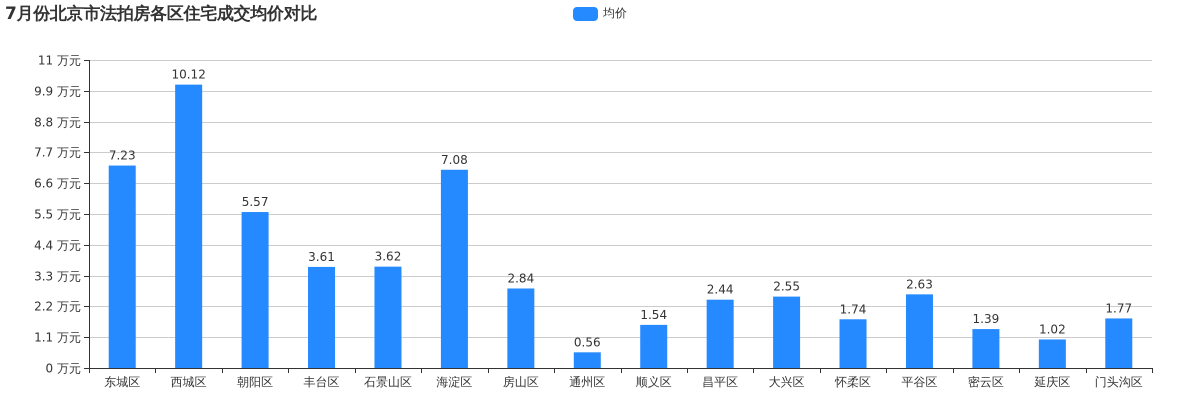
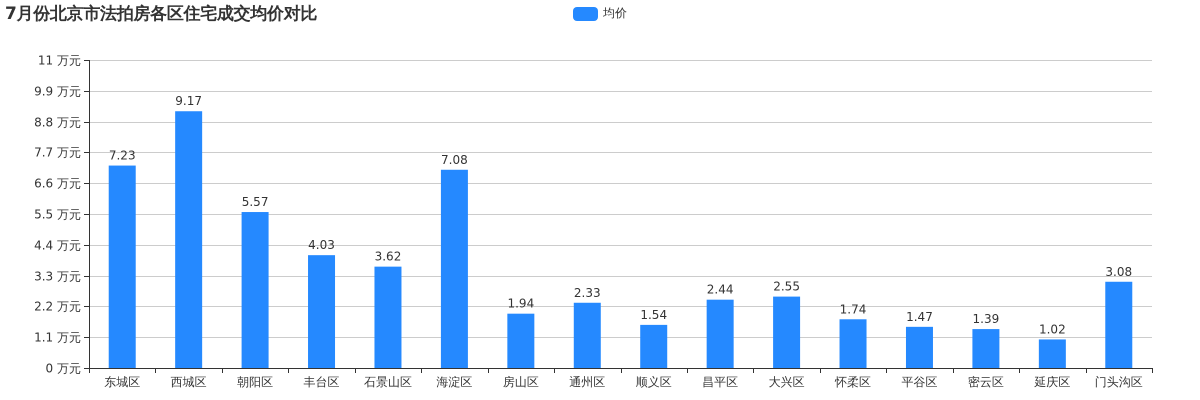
西城区: 10.12 -> 9.17
丰台区: 3.61 -> 4.03
房山区: 2.84 -> 1.94
通州区: 0.56 -> 2.33
平谷区: 2.63 -> 1.47
门头沟区: 1.77 -> 3.08
